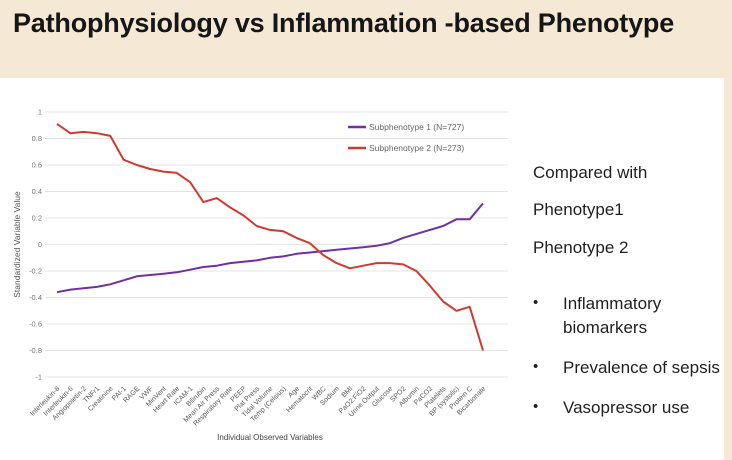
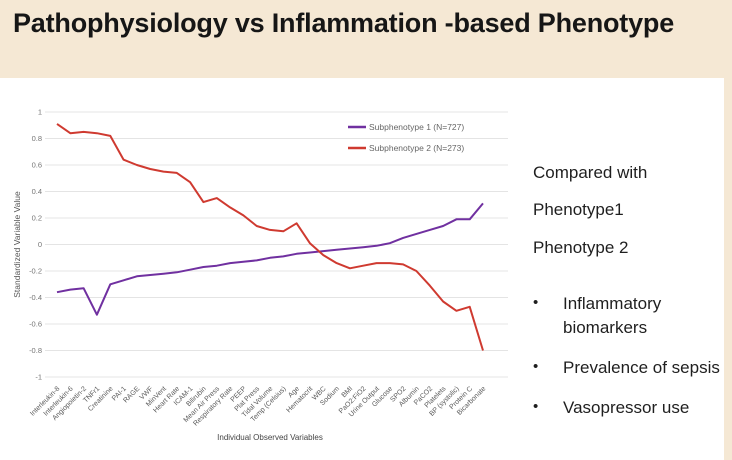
Subphenotype 1 (N=727)/TNFr1: -0.32 -> -0.53
Subphenotype 2 (N=273)/Age: 0.05 -> 0.16
